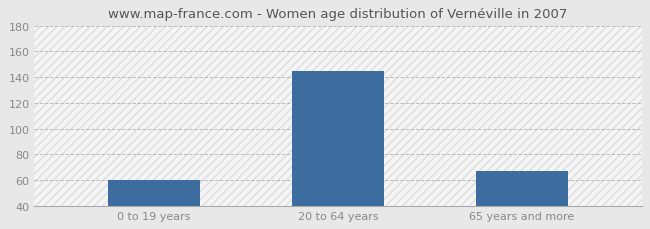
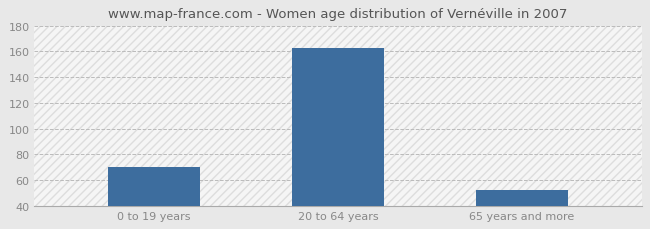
0 to 19 years: 60 -> 70
20 to 64 years: 145 -> 163
65 years and more: 67 -> 52
